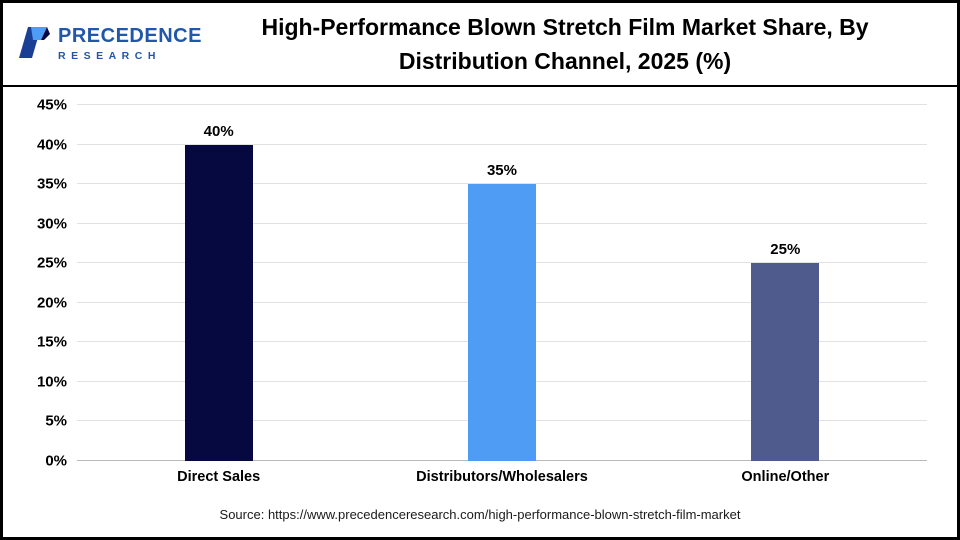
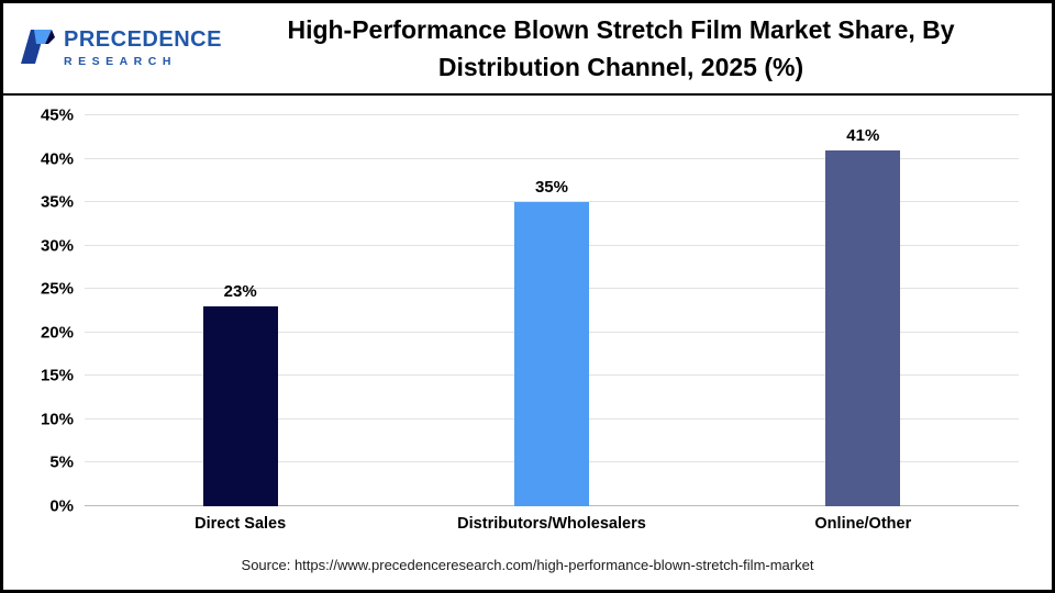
Direct Sales: 40% -> 23%
Online/Other: 25% -> 41%
